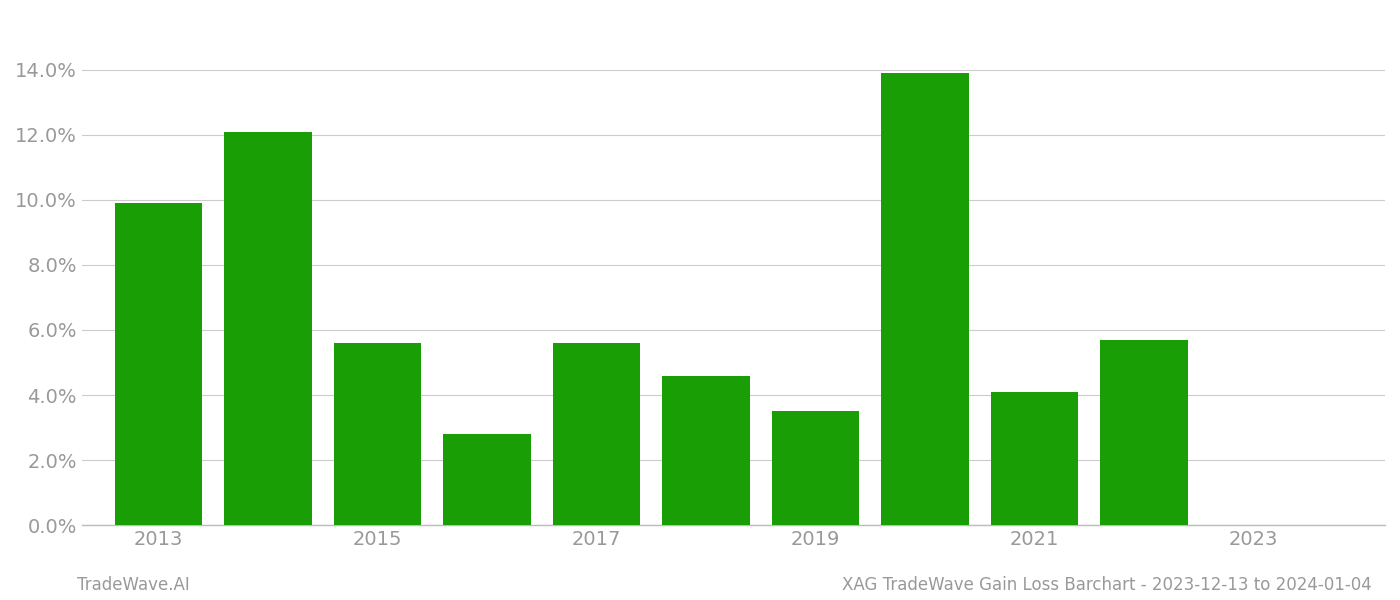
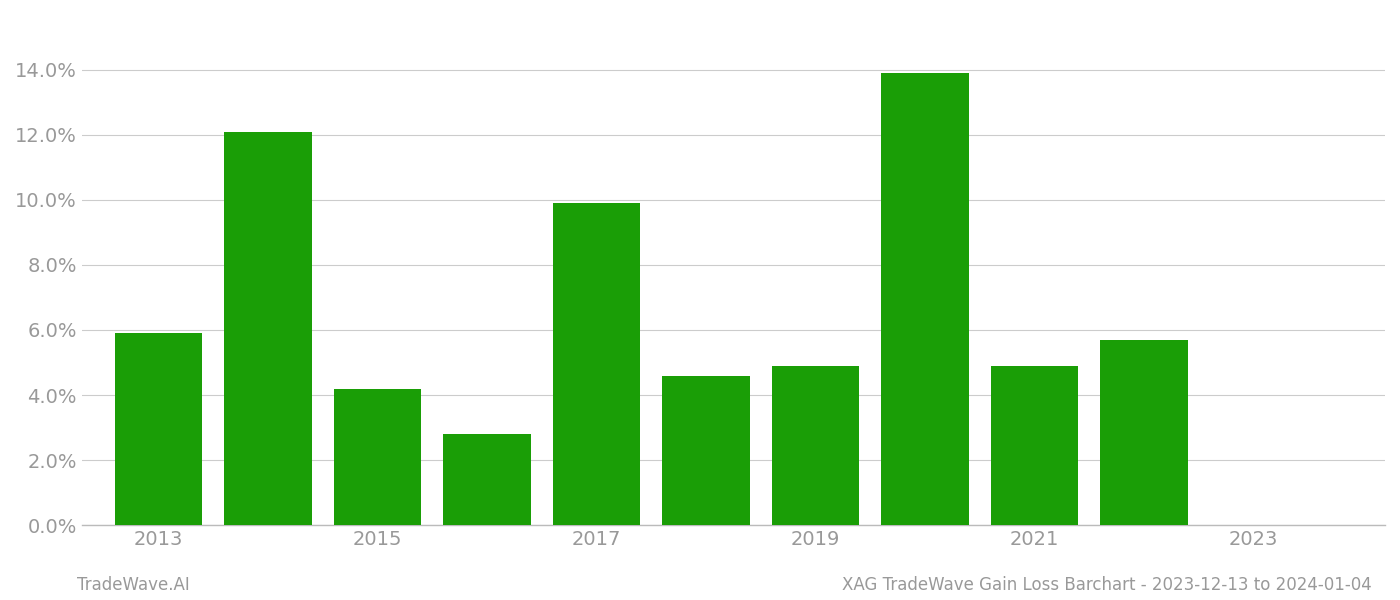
2013: 9.9% -> 5.9%
2015: 5.6% -> 4.2%
2017: 5.6% -> 9.9%
2019: 3.5% -> 4.9%
2021: 4.1% -> 4.9%
